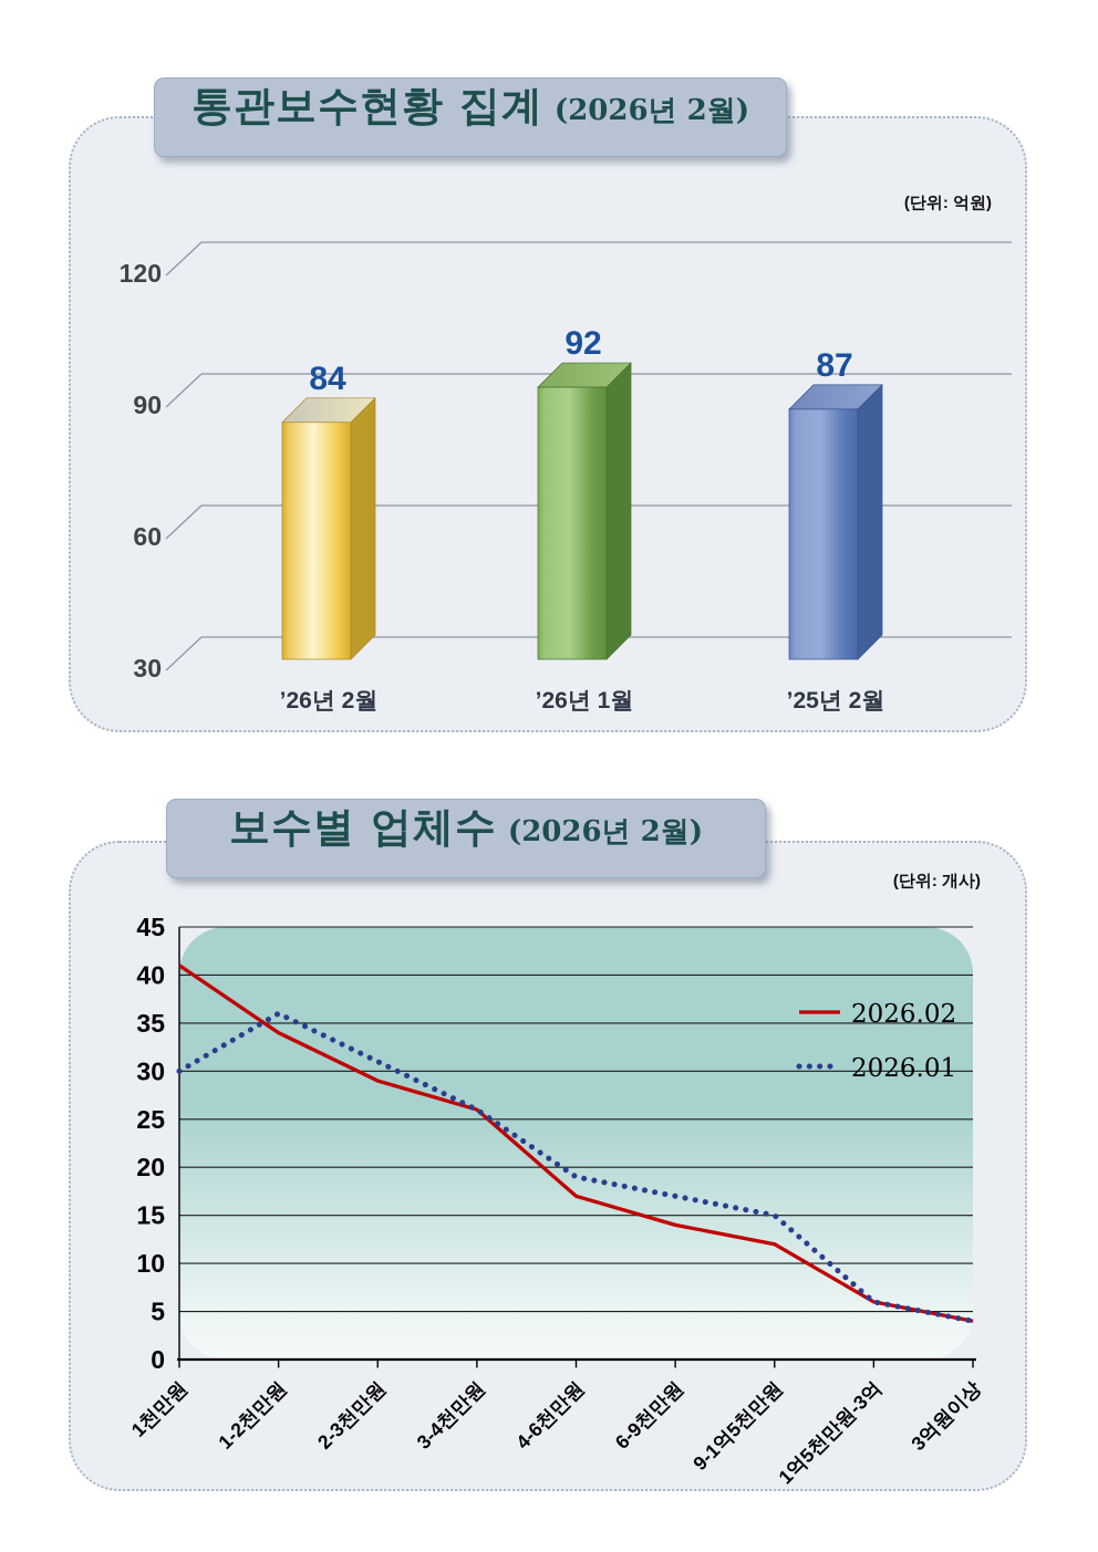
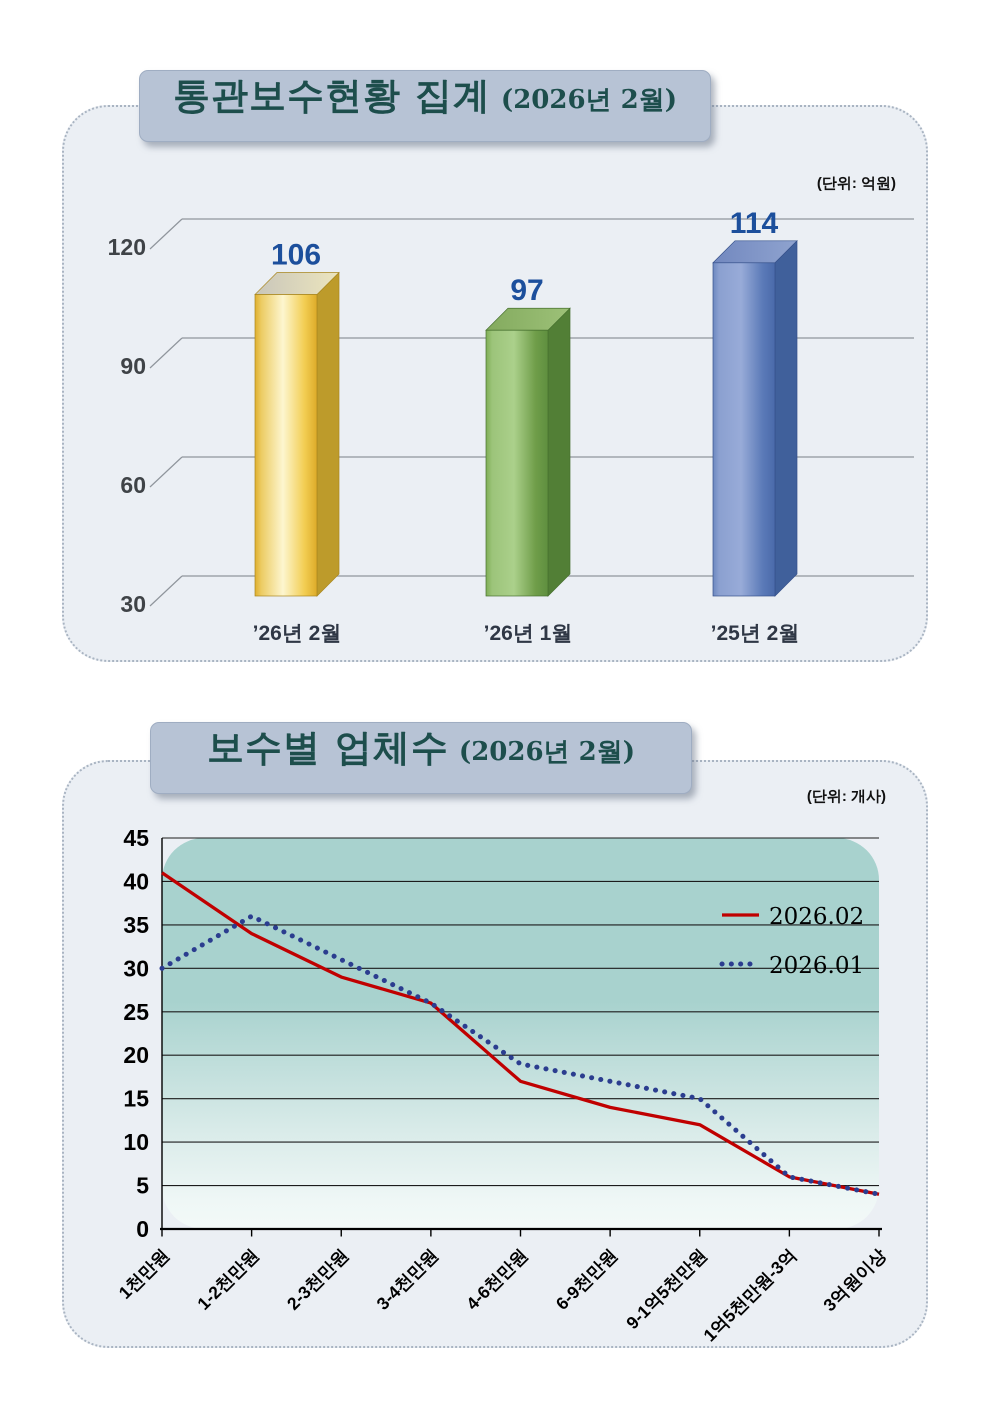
통관보수현황 집계 (2026년 2월)/’26년 2월: 84 -> 106
통관보수현황 집계 (2026년 2월)/’26년 1월: 92 -> 97
통관보수현황 집계 (2026년 2월)/’25년 2월: 87 -> 114
